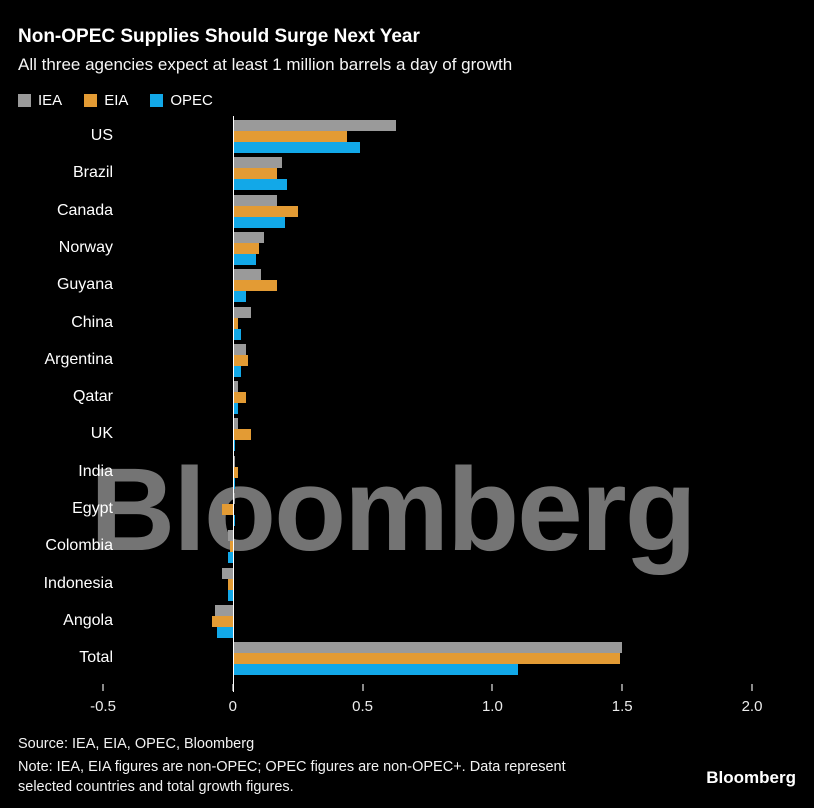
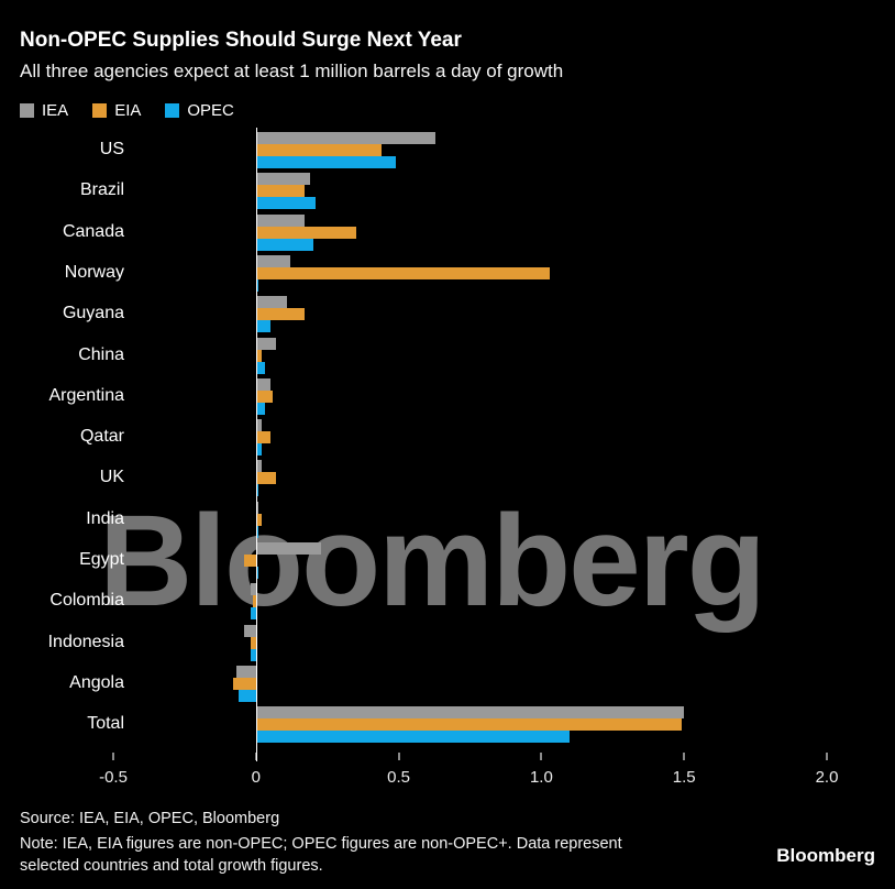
EIA/Canada: 0.25 -> 0.35
EIA/Norway: 0.10 -> 1.03
OPEC/Norway: 0.09 -> 0.01
IEA/Egypt: 0.01 -> 0.23
